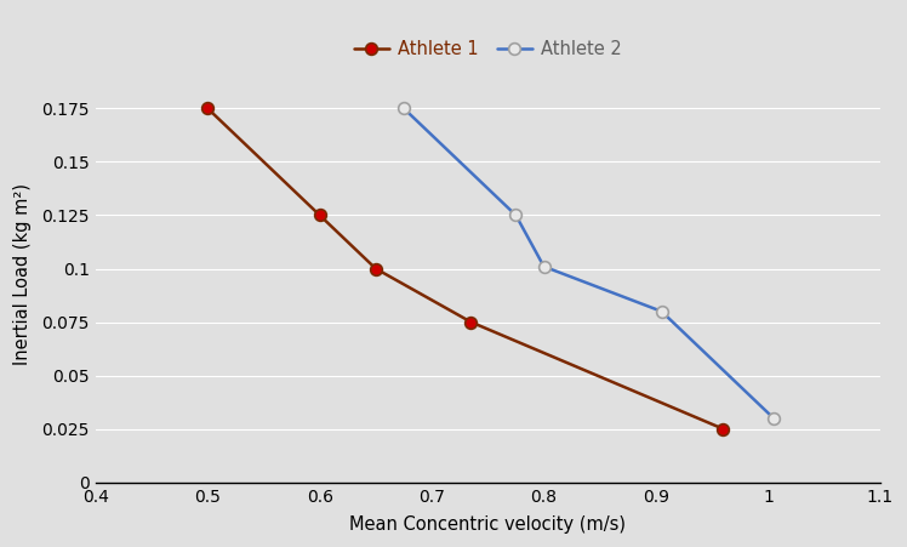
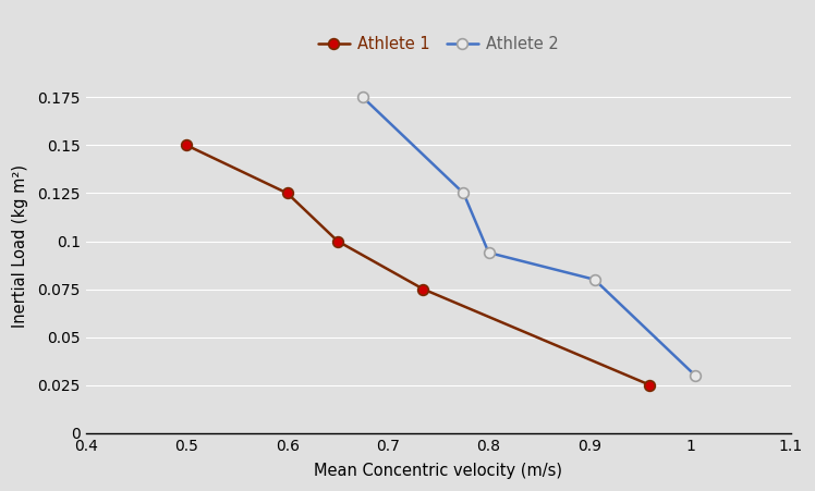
Athlete 1/0.5: 0.175 -> 0.150
Athlete 2/0.8: 0.101 -> 0.094
